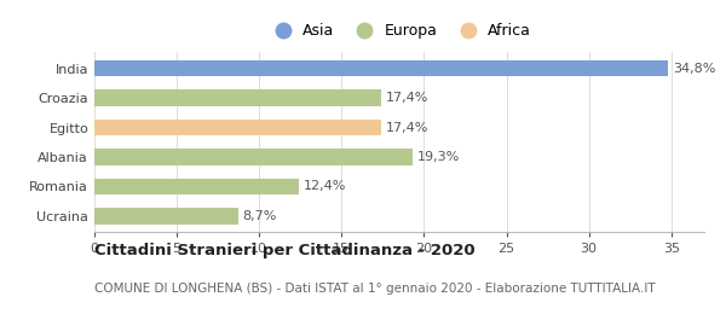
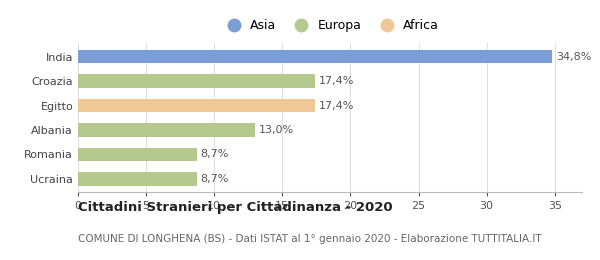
Albania: 19,3% -> 13,0%
Romania: 12,4% -> 8,7%
